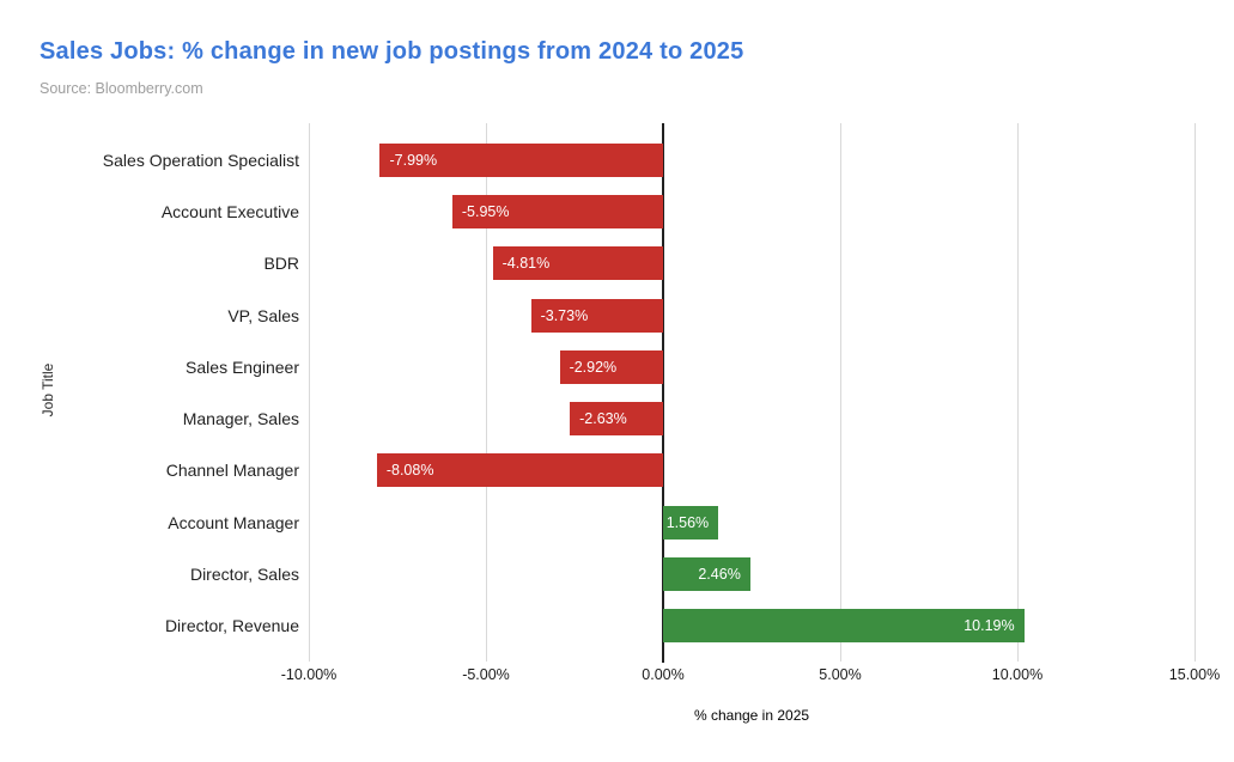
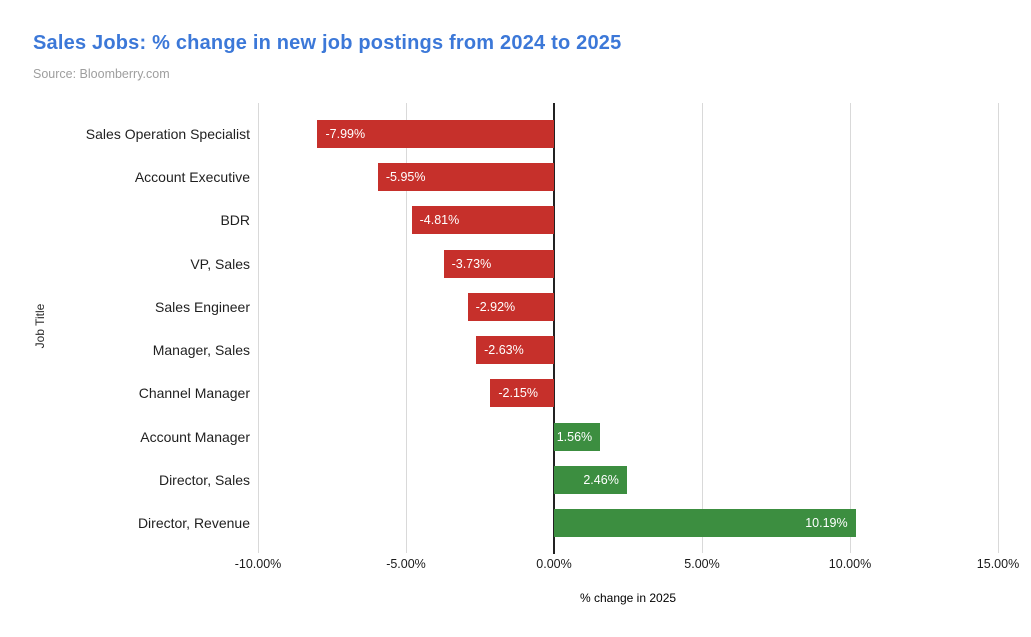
Channel Manager: -8.08% -> -2.15%
